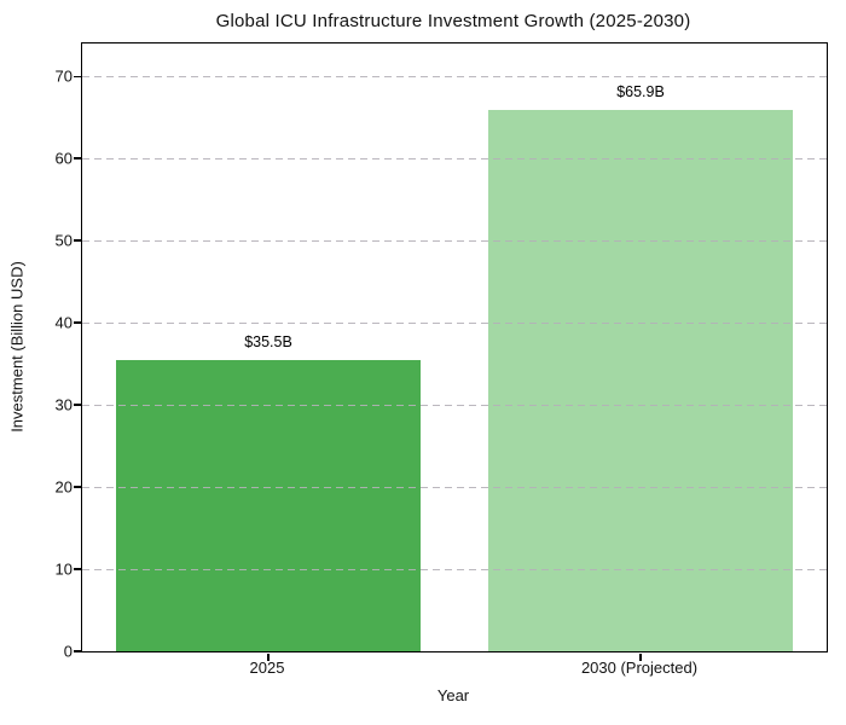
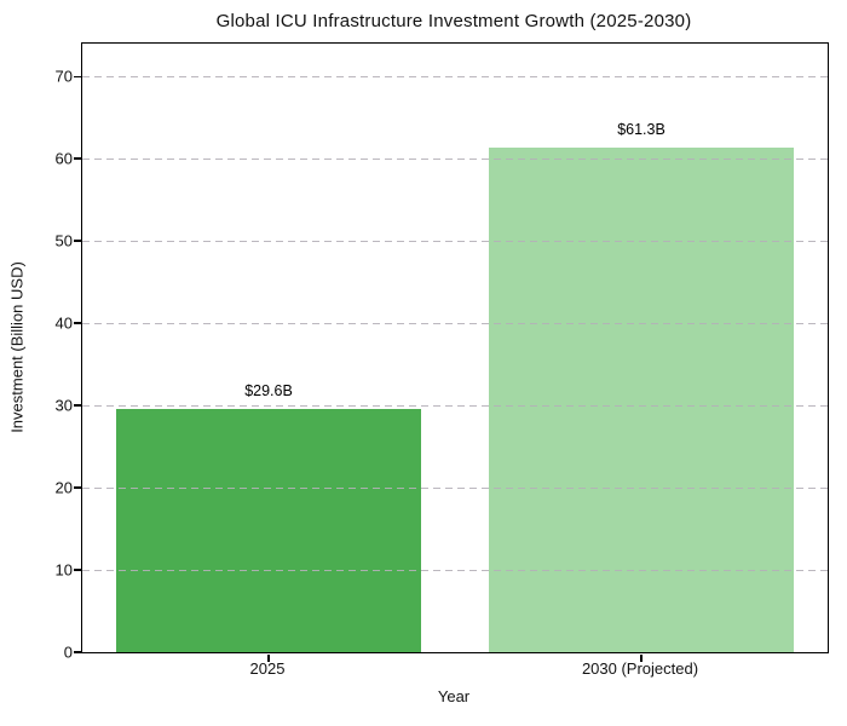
2025: $35.5B -> $29.6B
2030 (Projected): $65.9B -> $61.3B
